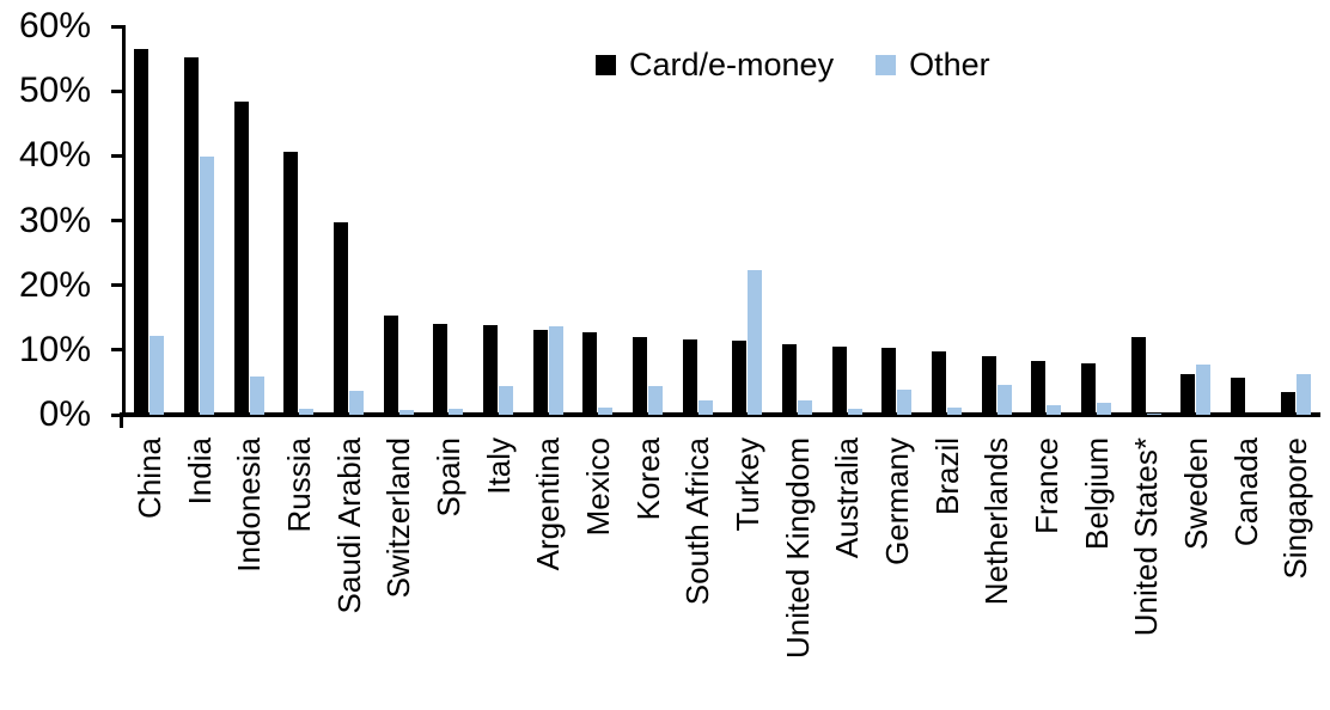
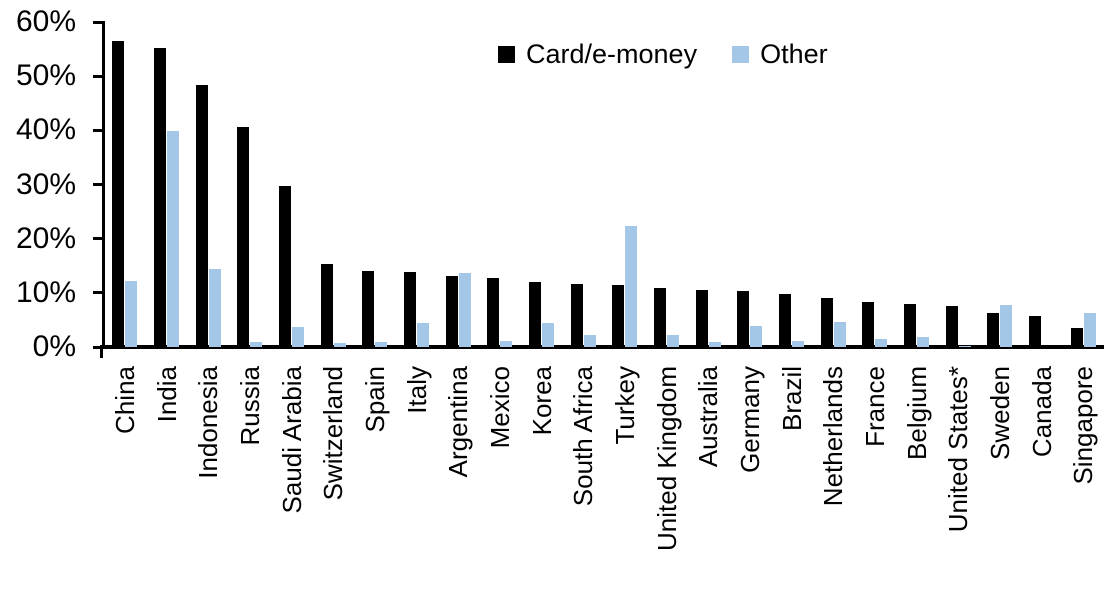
Other/Indonesia: 6% -> 14%
Card/e-money/United States*: 12% -> 8%
